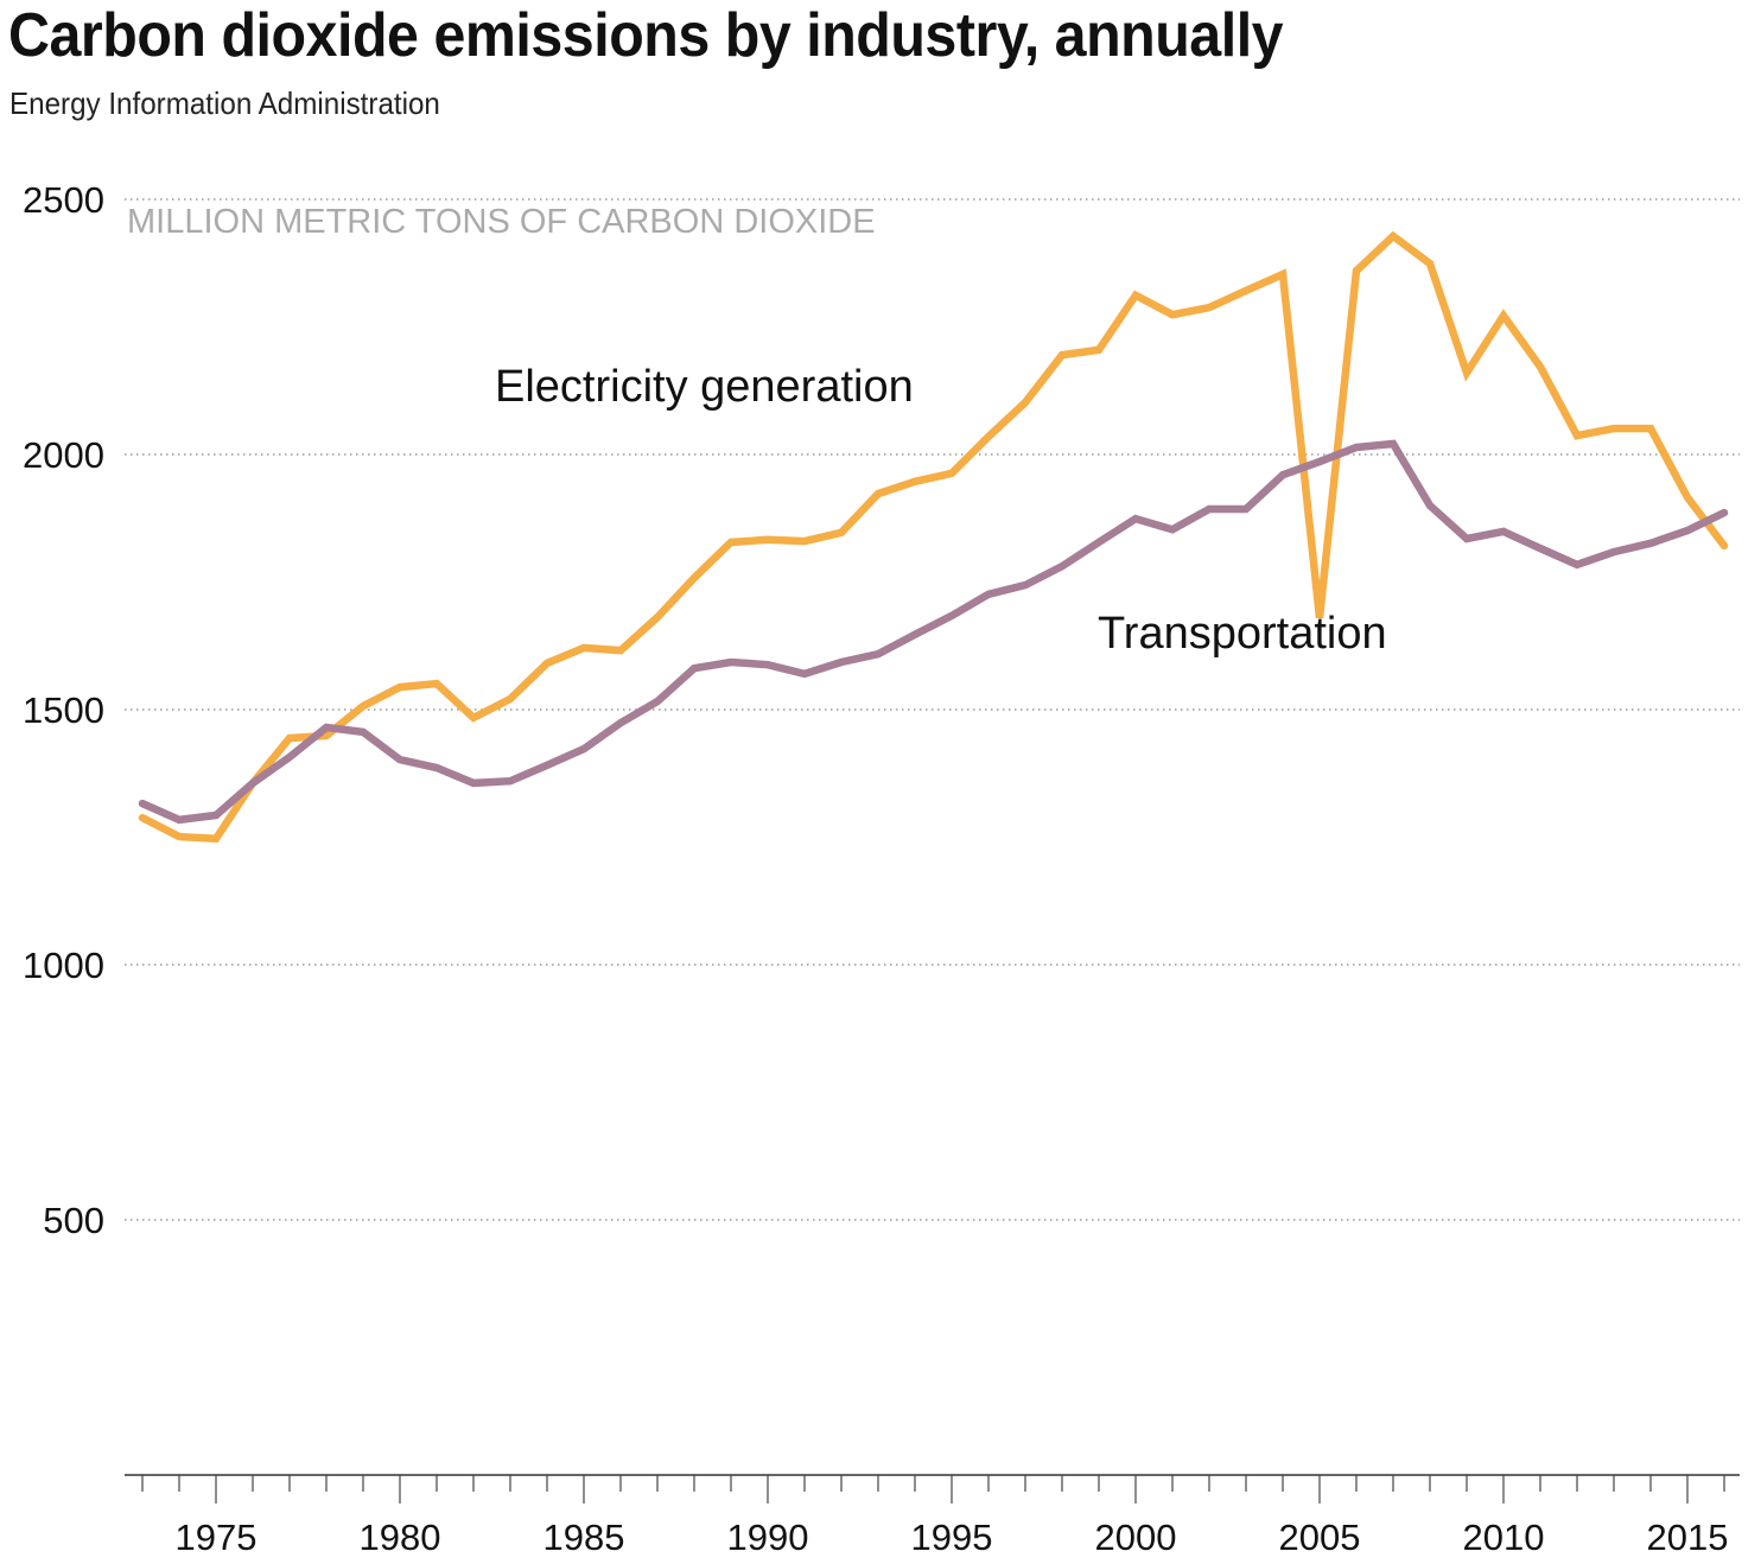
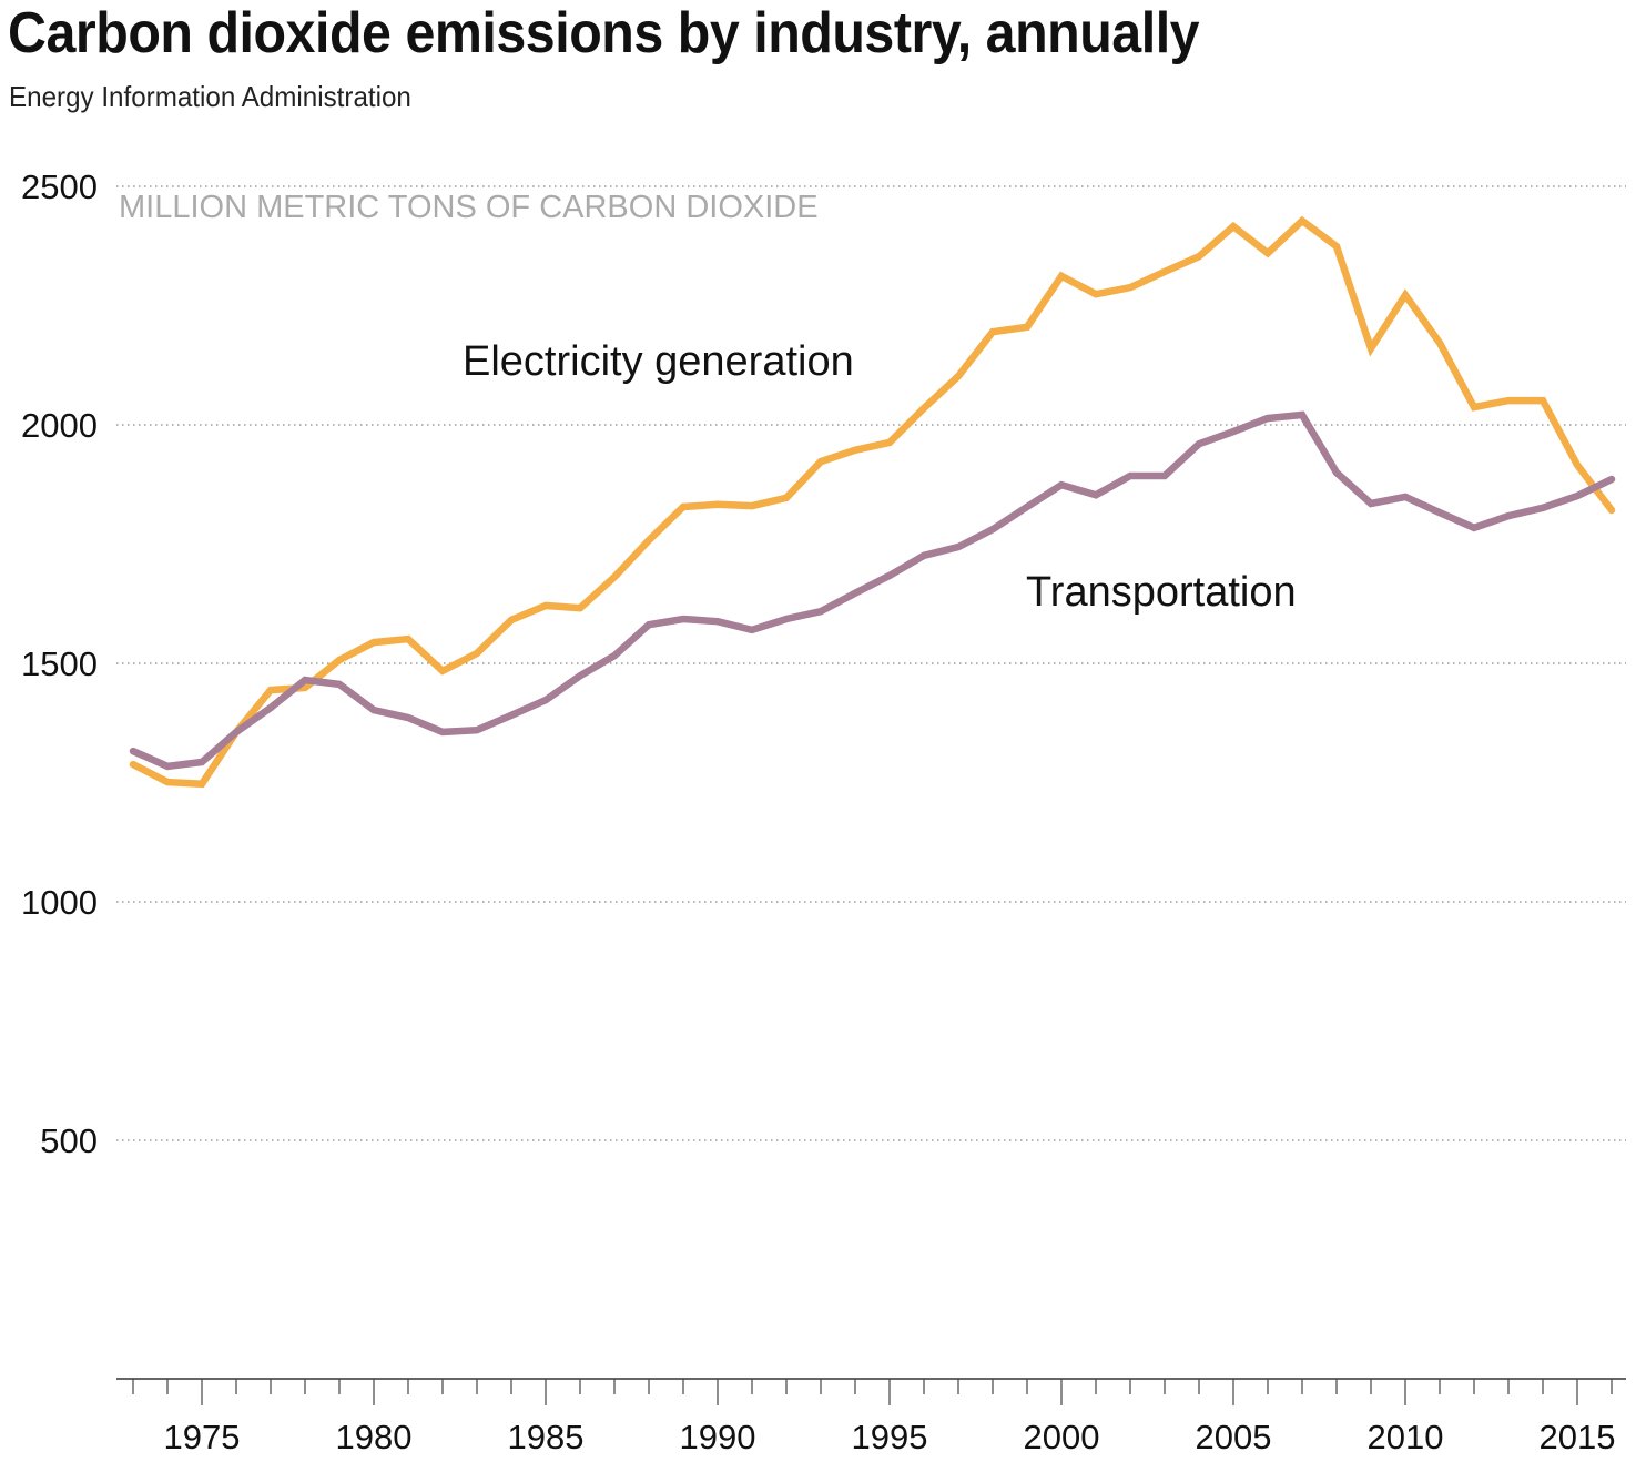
Electricity generation/2005: 1680 -> 2420
